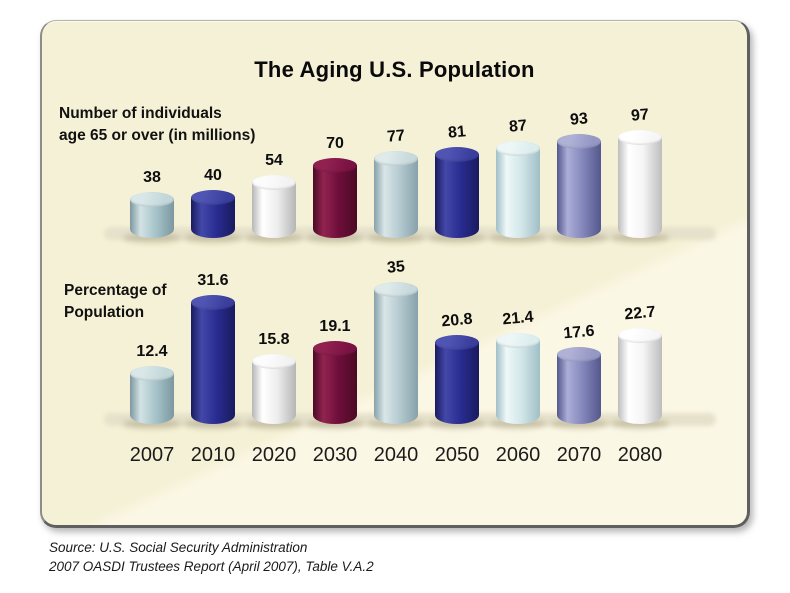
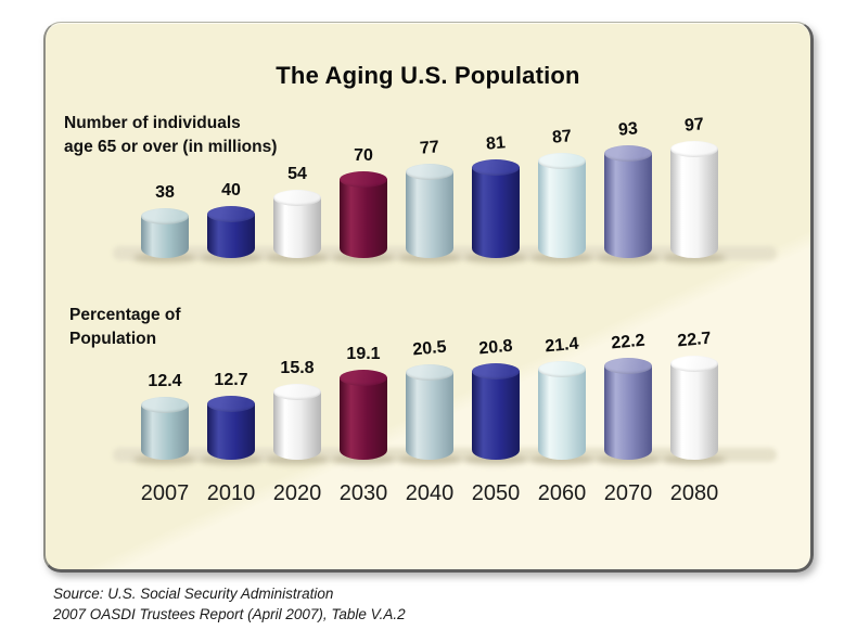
Percentage of Population/2010: 31.6 -> 12.7
Percentage of Population/2040: 35 -> 20.5
Percentage of Population/2070: 17.6 -> 22.2
